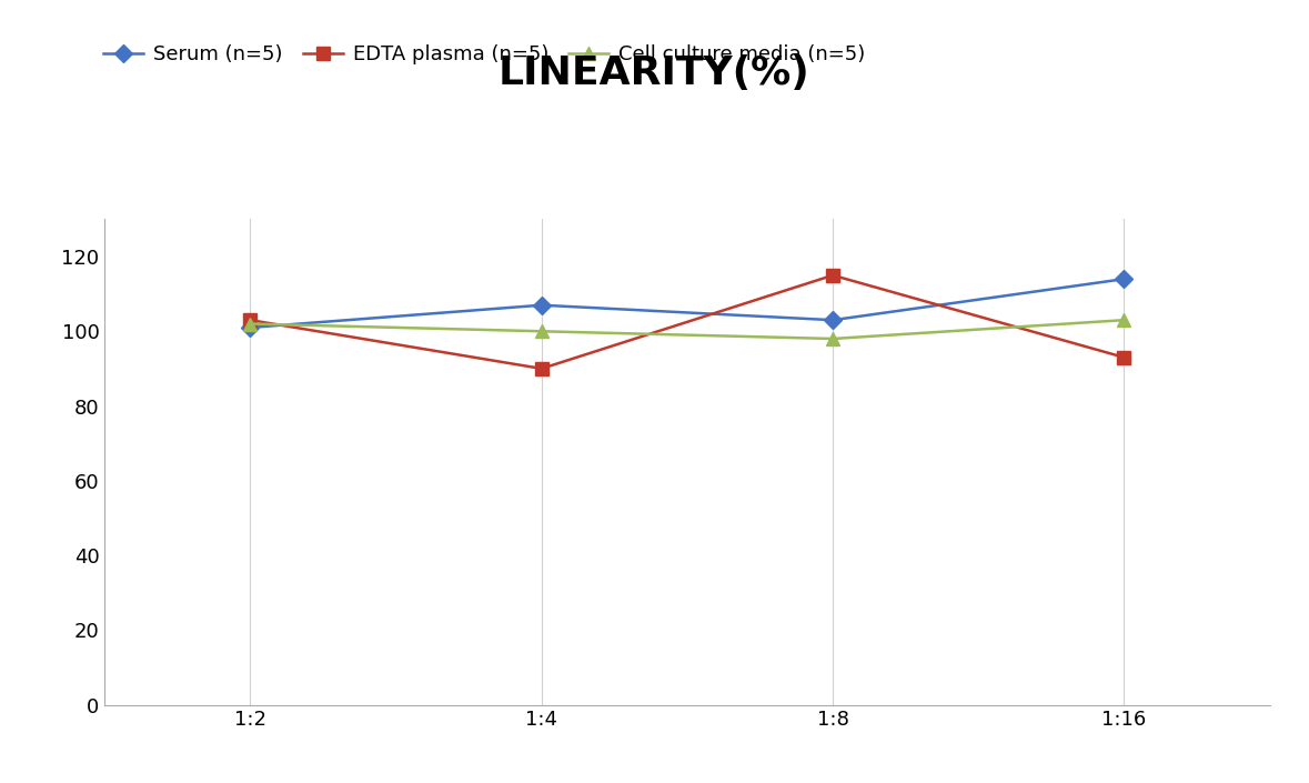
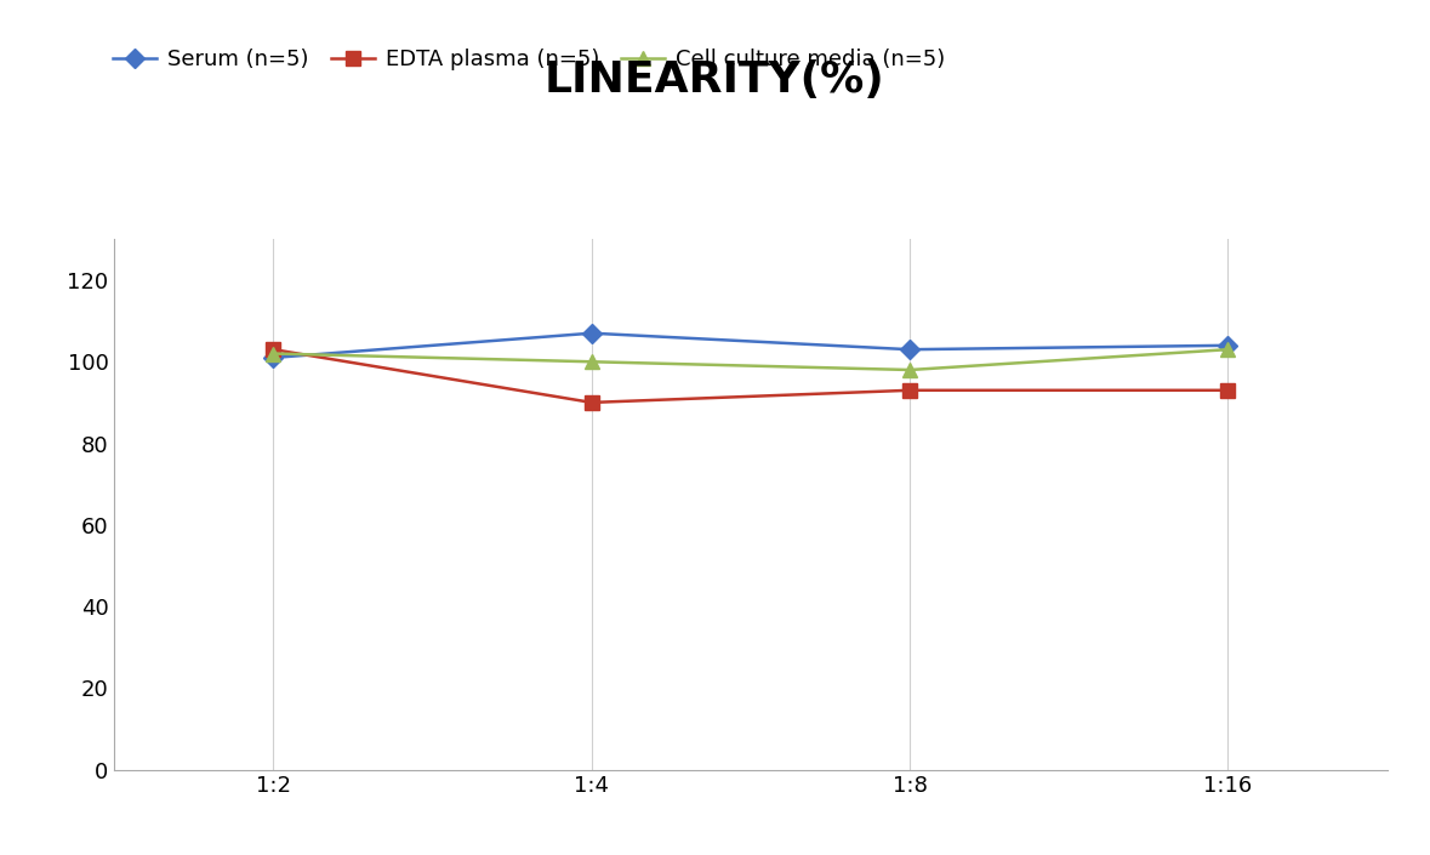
EDTA plasma (n=5)/1:8: 115 -> 93
Serum (n=5)/1:16: 114 -> 104
